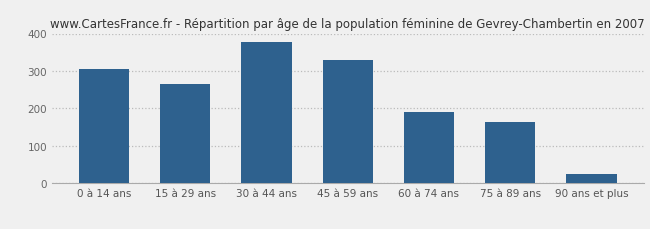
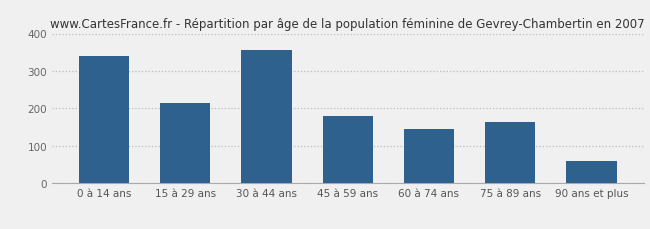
0 à 14 ans: 304 -> 340
15 à 29 ans: 266 -> 215
30 à 44 ans: 376 -> 355
45 à 59 ans: 328 -> 180
60 à 74 ans: 190 -> 145
90 ans et plus: 25 -> 60
